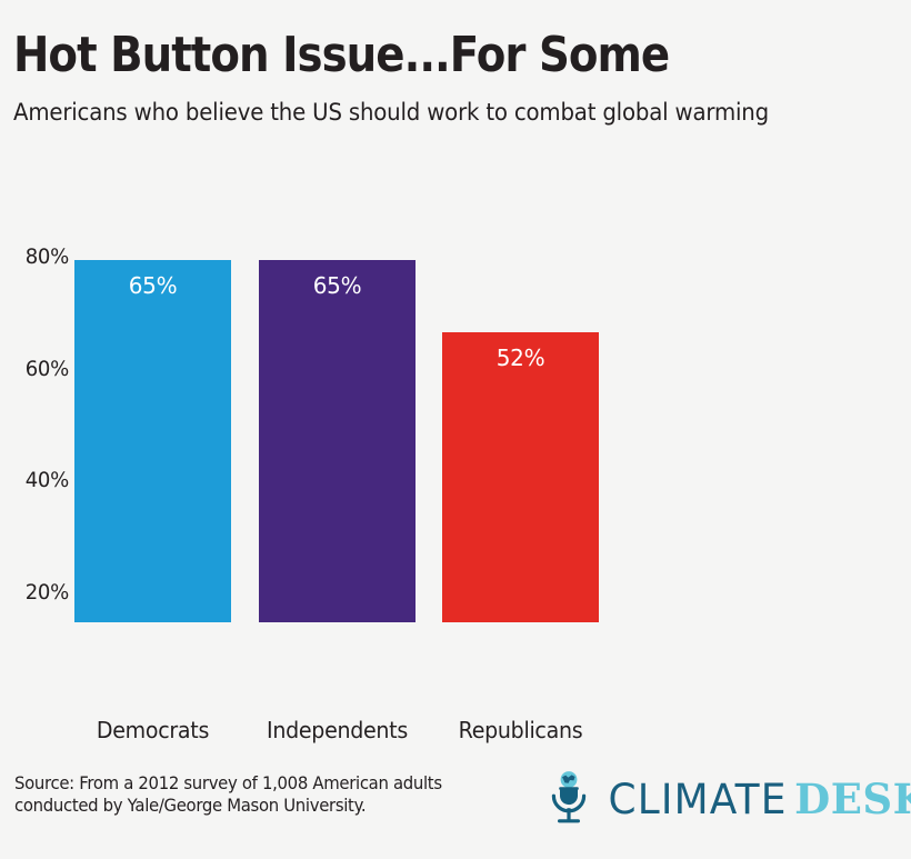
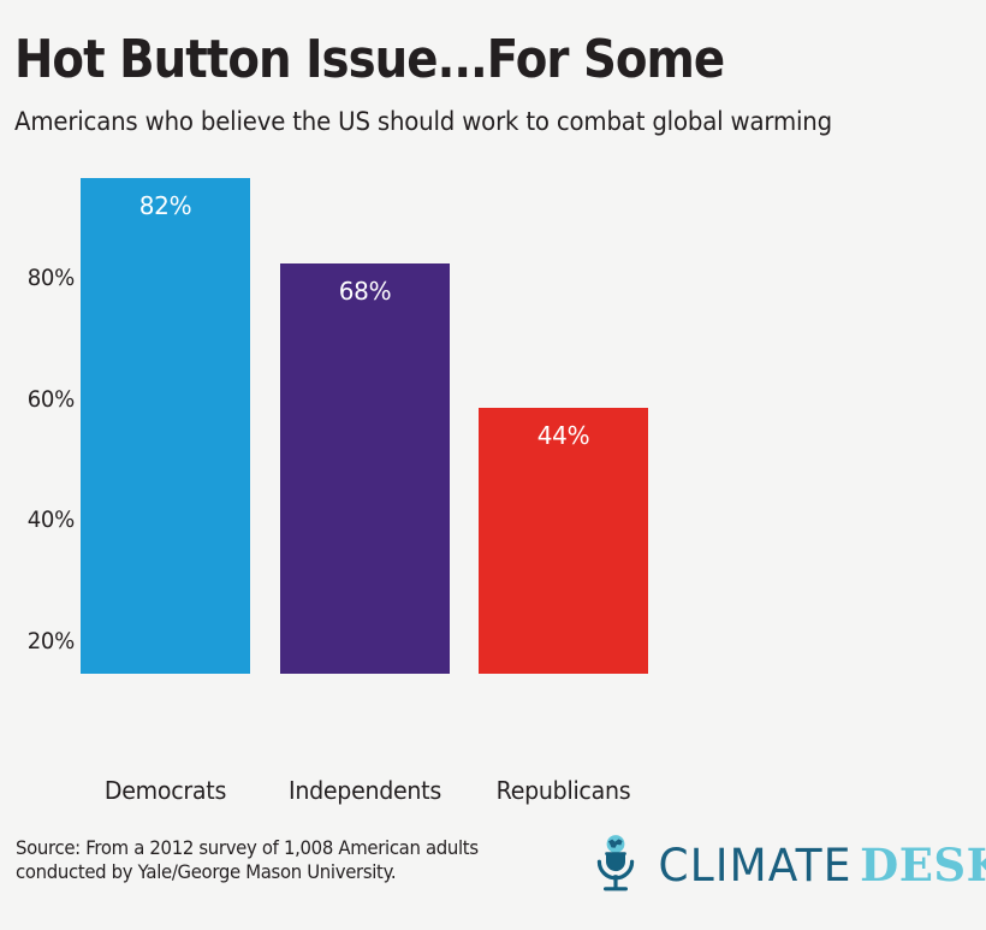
Democrats: 65% -> 82%
Independents: 65% -> 68%
Republicans: 52% -> 44%
